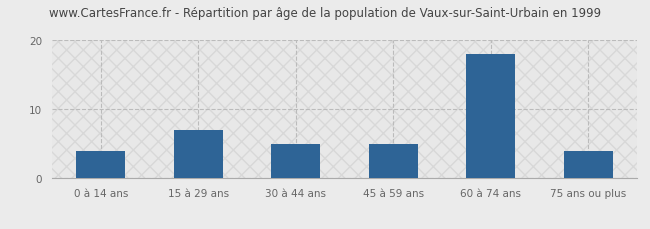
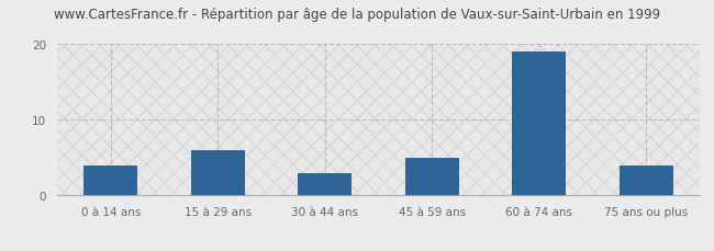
15 à 29 ans: 7 -> 6
30 à 44 ans: 5 -> 3
60 à 74 ans: 18 -> 19
